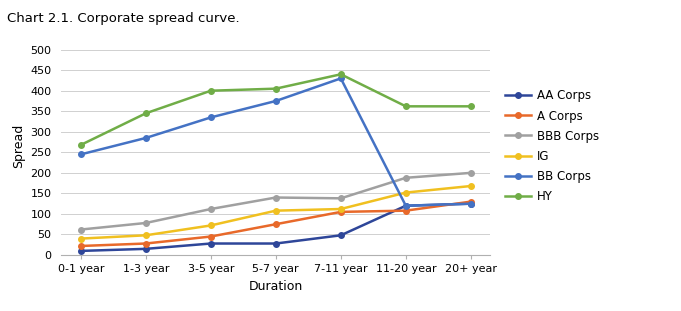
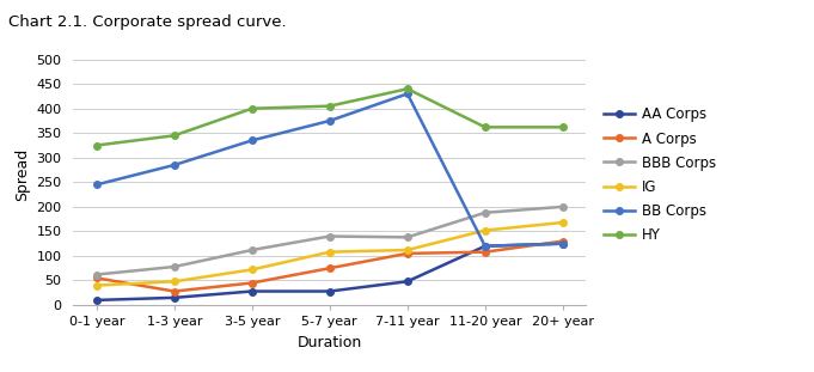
A Corps/0-1 year: 22 -> 55
HY/0-1 year: 268 -> 325
